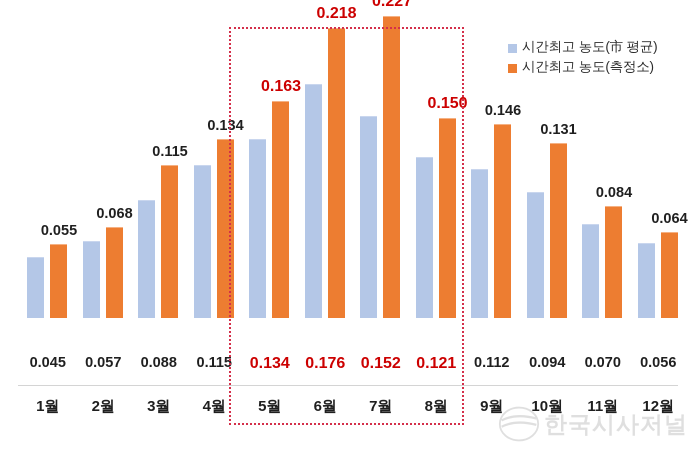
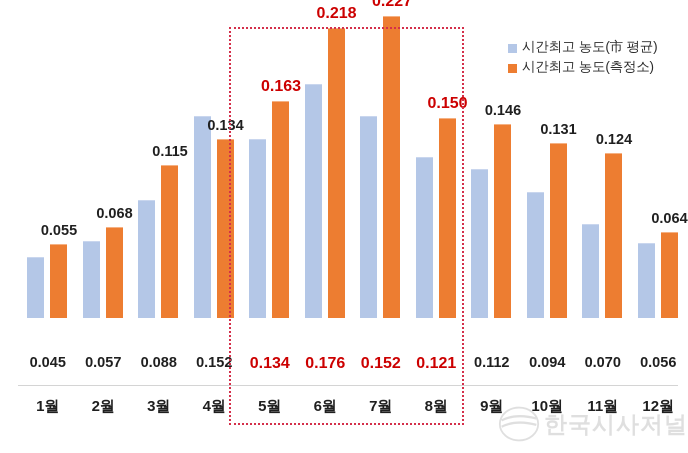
시간최고 농도(市 평균)/4월: 0.115 -> 0.152
시간최고 농도(측정소)/11월: 0.084 -> 0.124
